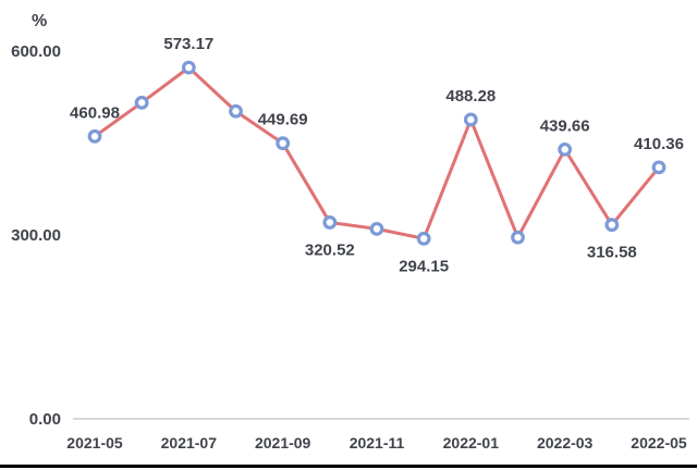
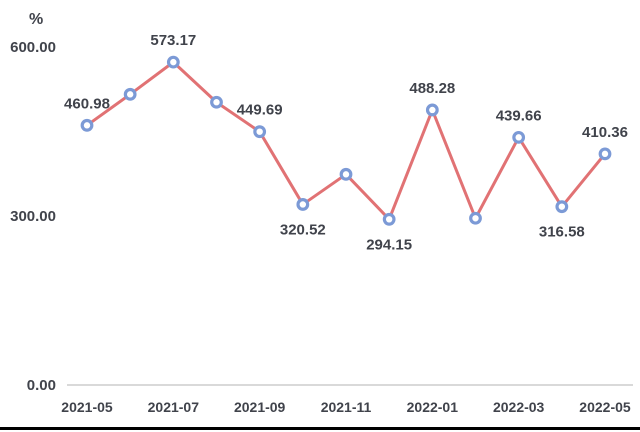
2021-11: 310 -> 370
